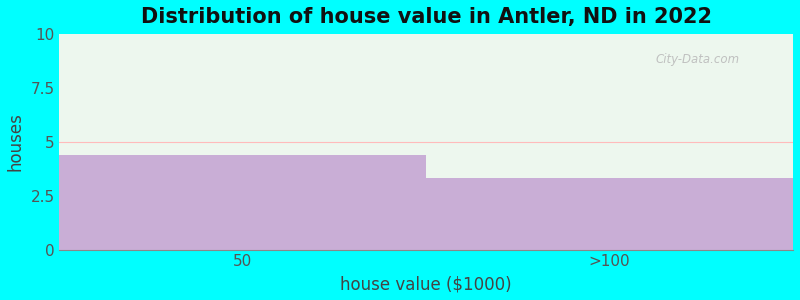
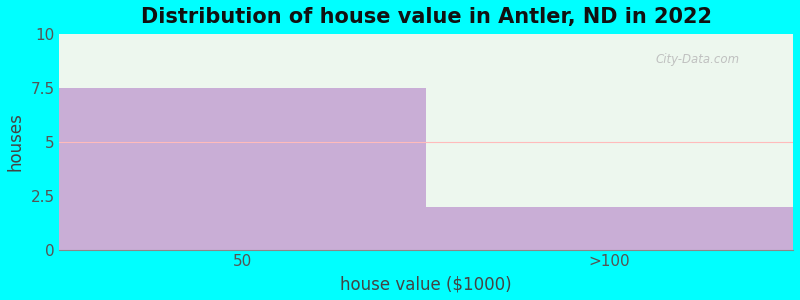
50: 4.4 -> 7.5
>100: 3.3 -> 2.0
